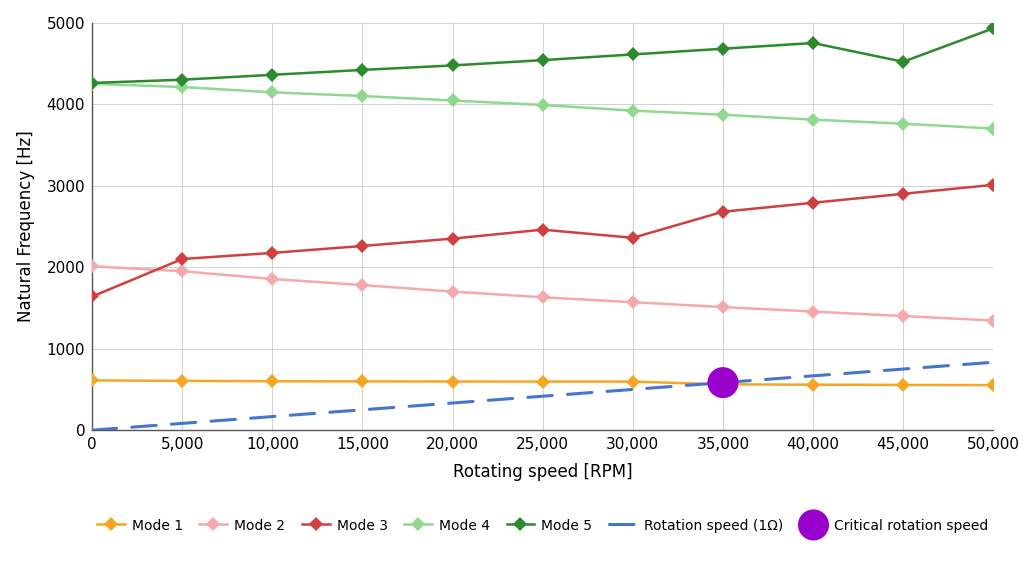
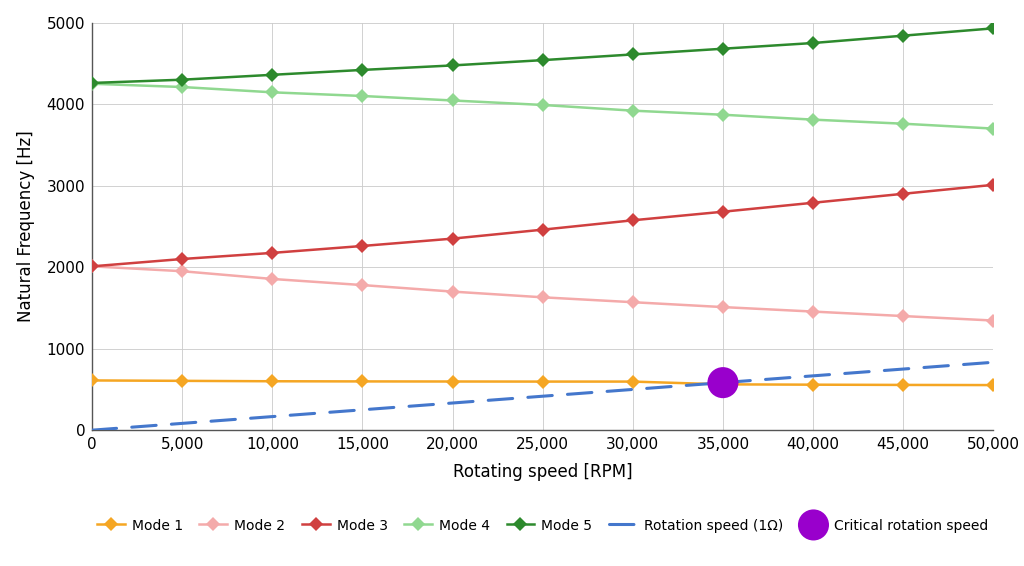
Mode 3/0: 1640 -> 2010
Mode 3/30,000: 2360 -> 2580
Mode 5/45,000: 4520 -> 4840
